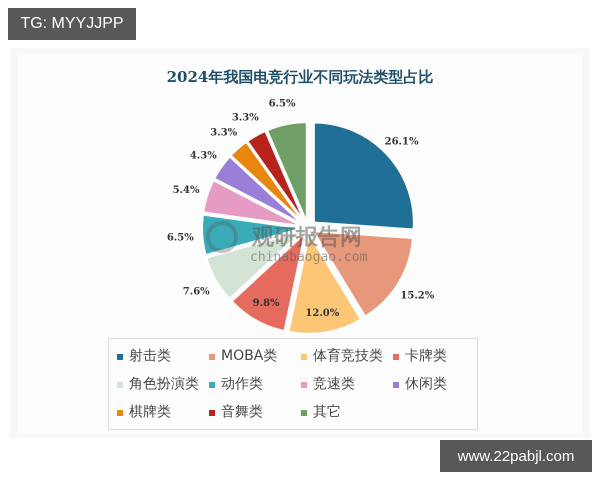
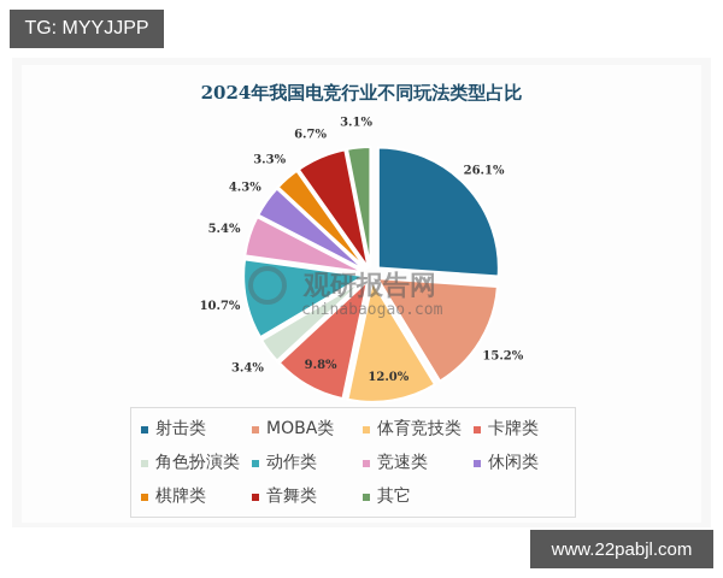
角色扮演类: 7.6% -> 3.4%
动作类: 6.5% -> 10.7%
音舞类: 3.3% -> 6.7%
其它: 6.5% -> 3.1%
